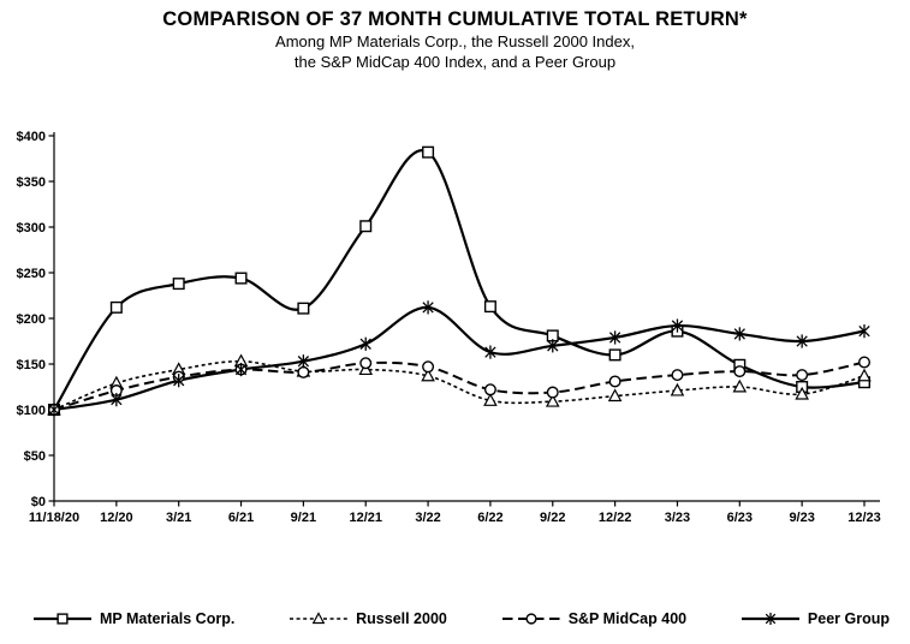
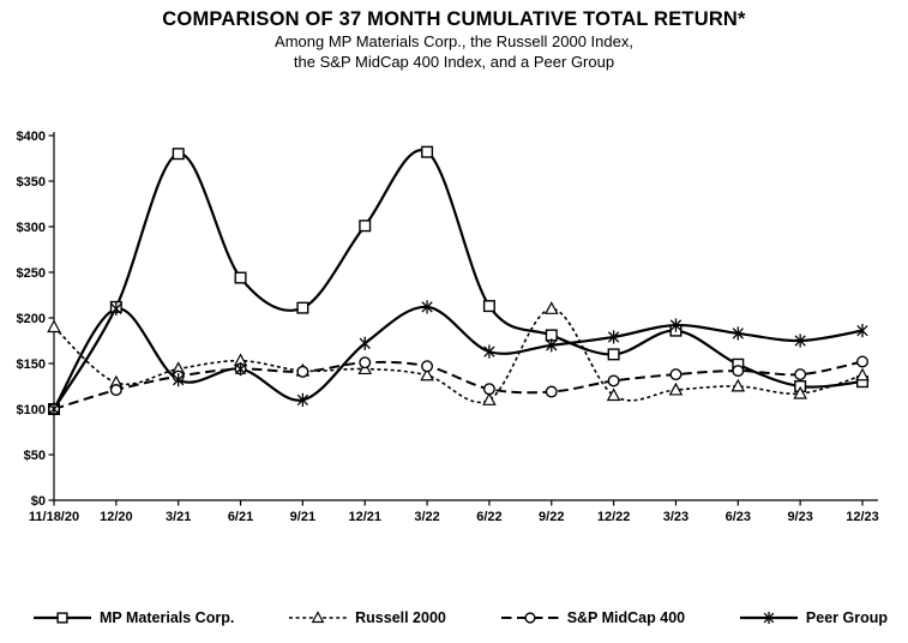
Russell 2000/11/18/20: $100 -> $190
Peer Group/12/20: $110 -> $210
MP Materials Corp./3/21: $240 -> $380
Peer Group/9/21: $150 -> $110
Russell 2000/9/22: $110 -> $210
